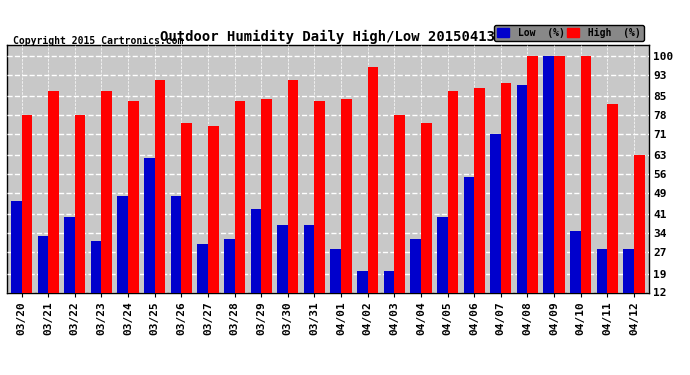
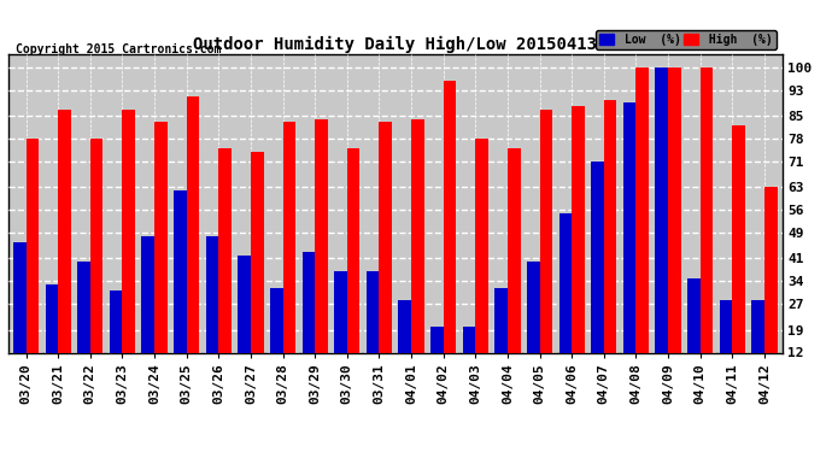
Low (%)/03/27: 30 -> 42
High (%)/03/30: 91 -> 75
